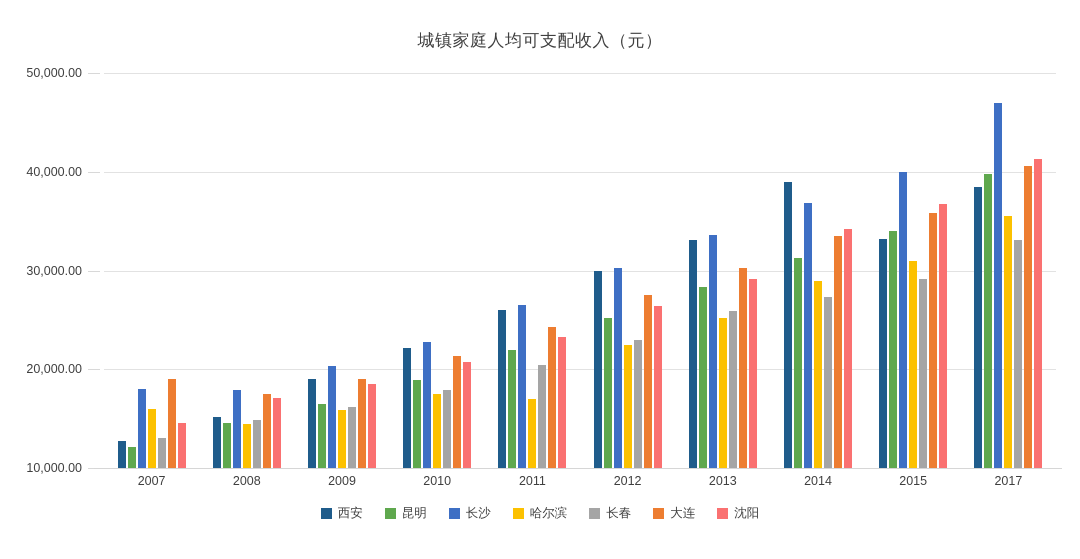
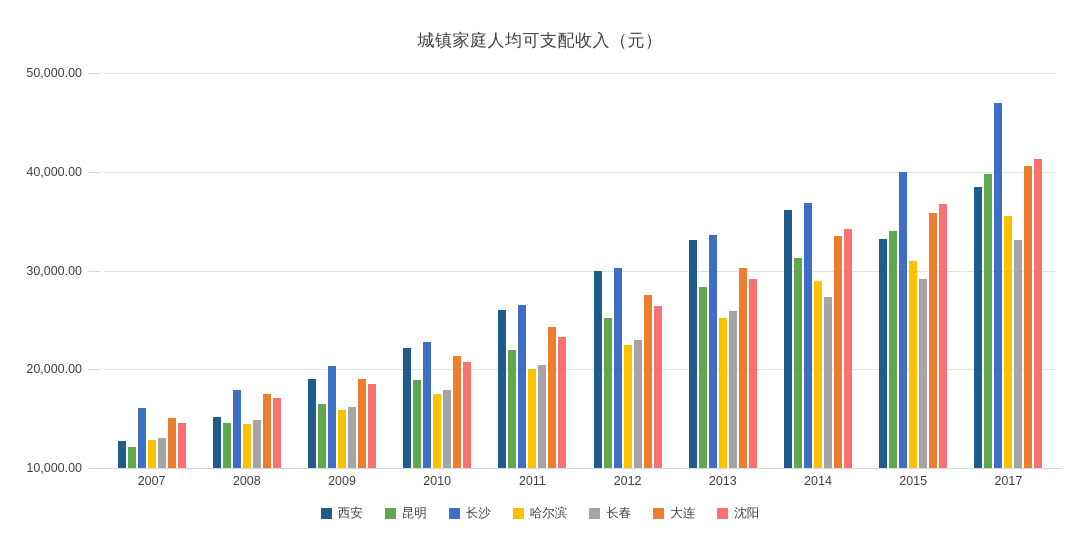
长沙/2007: 18000 -> 16000
哈尔滨/2007: 16000 -> 13000
大连/2007: 19000 -> 15000
哈尔滨/2011: 17000 -> 20000
西安/2014: 39000 -> 36000
